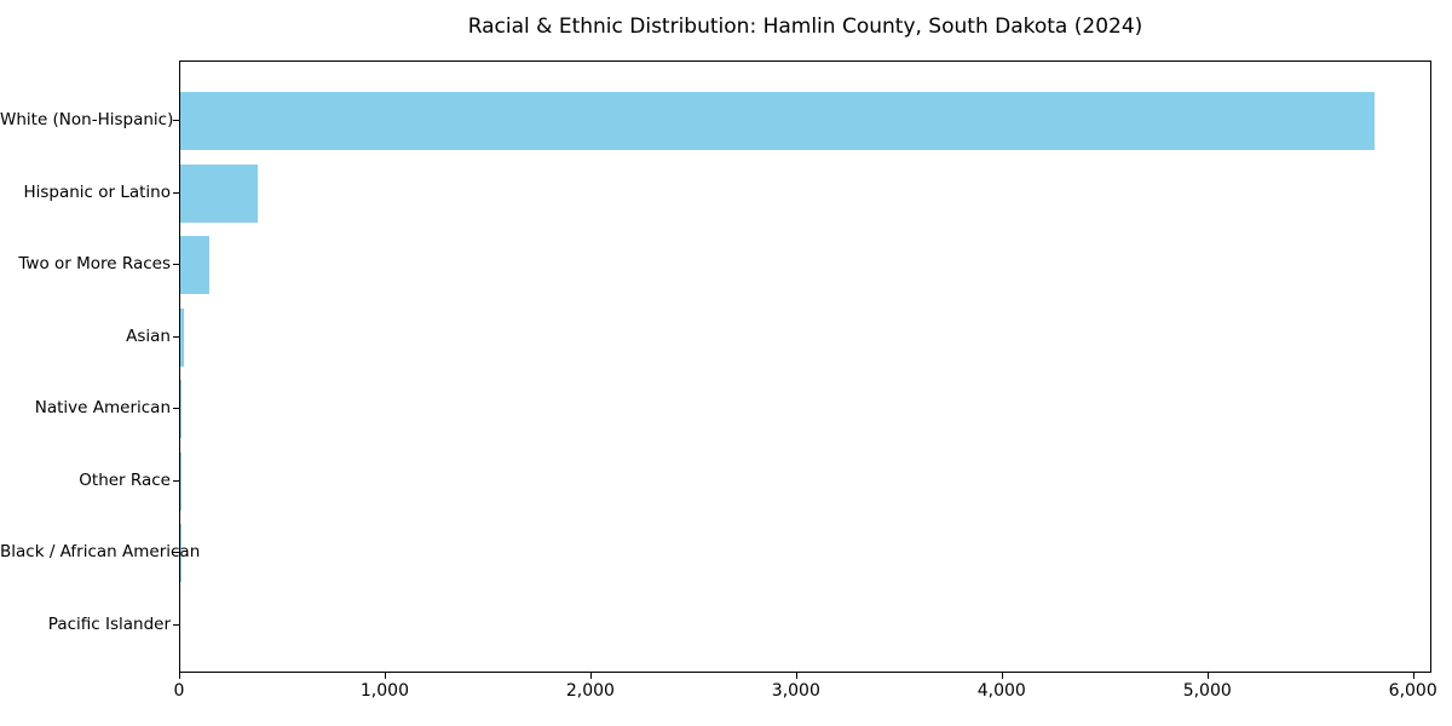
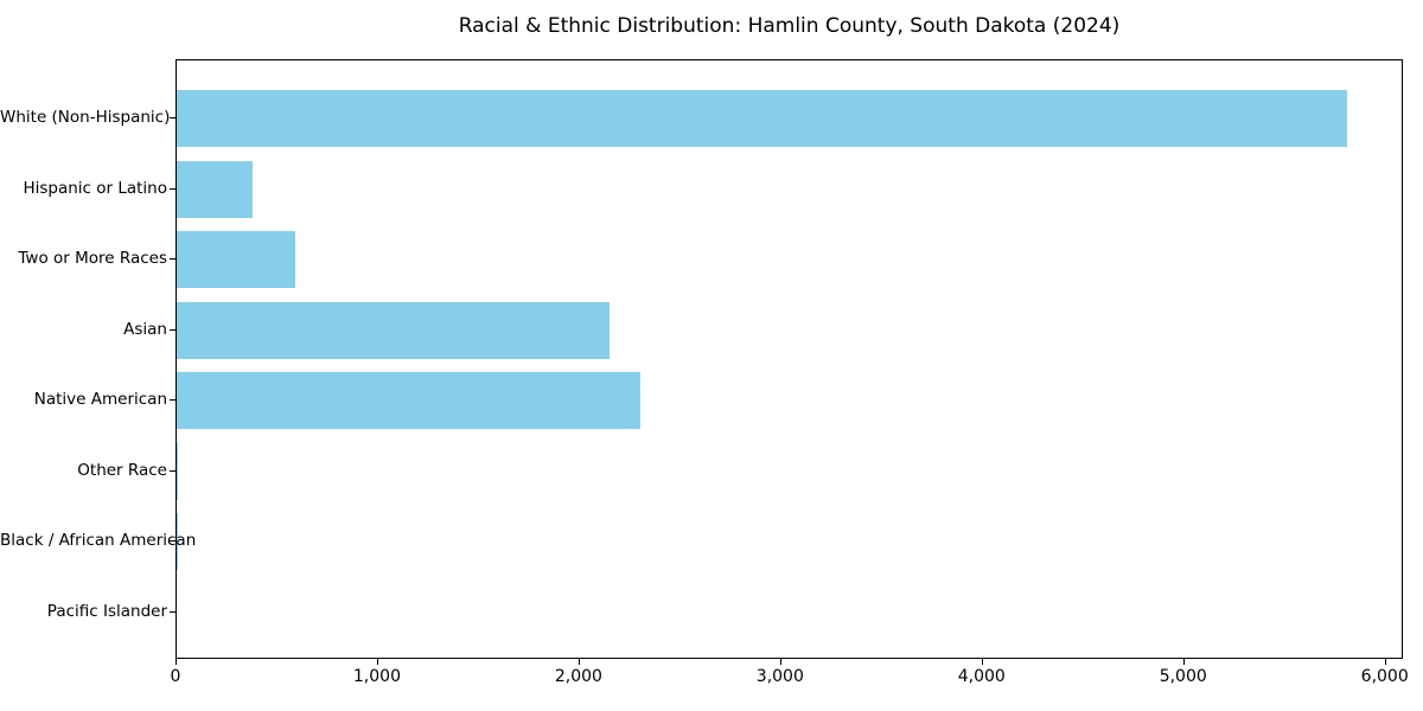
Two or More Races: 140 -> 590
Asian: 20 -> 2150
Native American: 10 -> 2300
